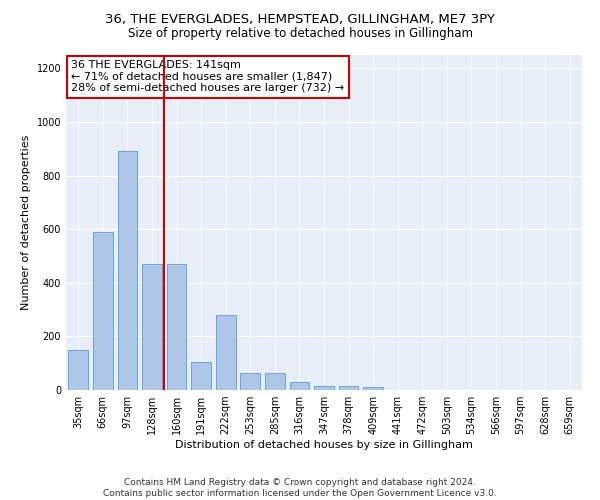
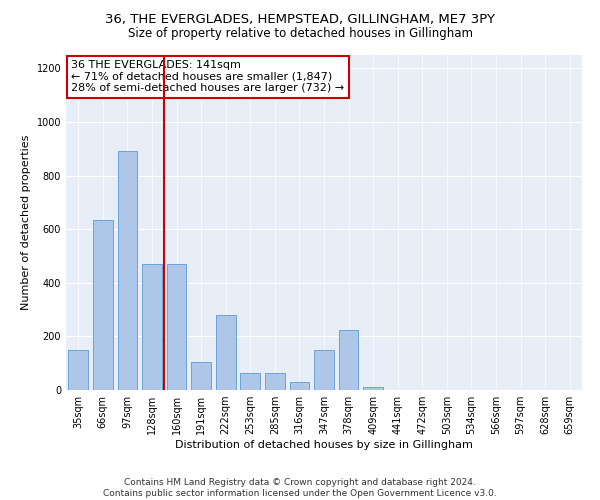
66sqm: 590 -> 635
347sqm: 15 -> 150
378sqm: 15 -> 225
